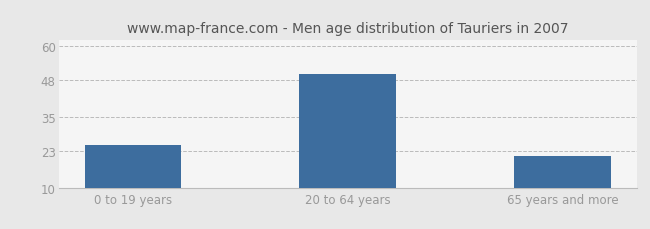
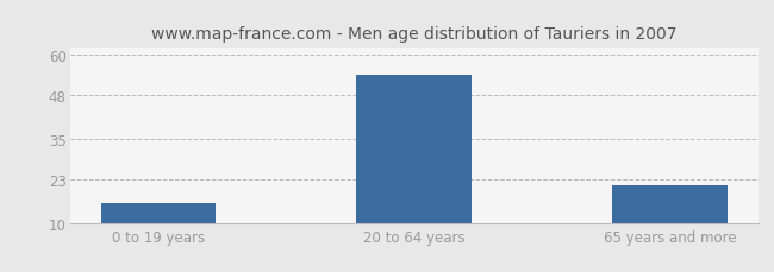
0 to 19 years: 25 -> 16
20 to 64 years: 50 -> 54
